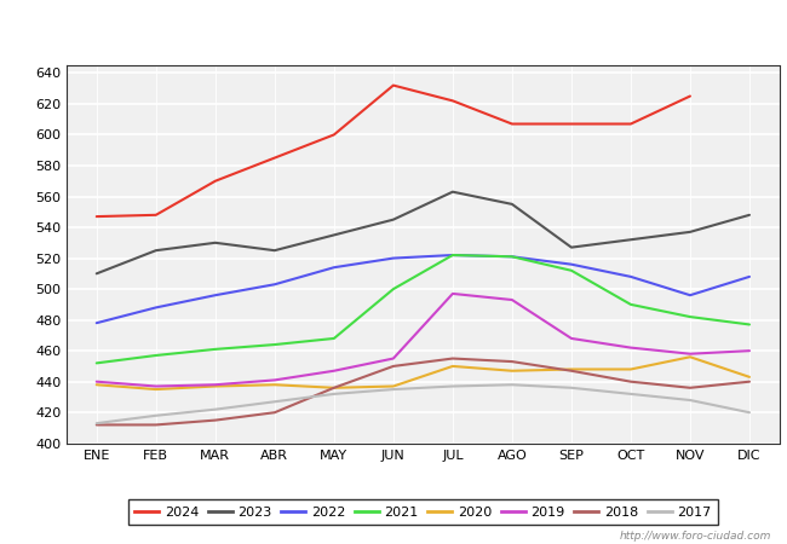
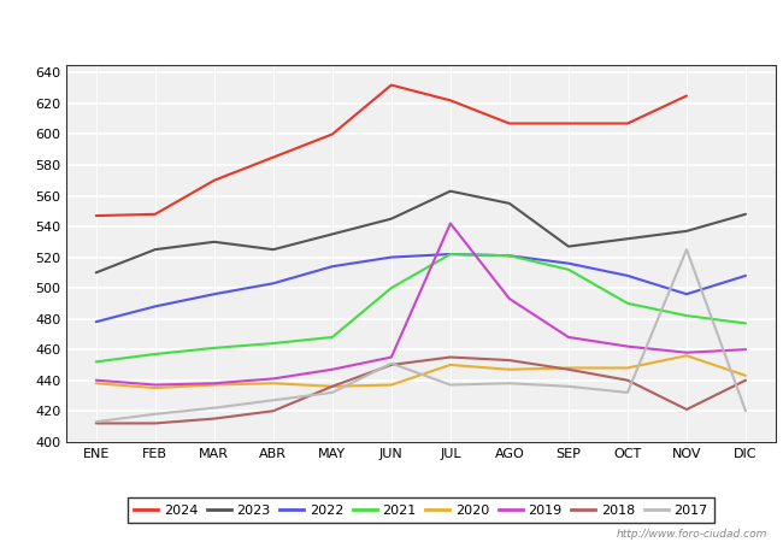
2017/JUN: 435 -> 451
2019/JUL: 497 -> 542
2018/NOV: 436 -> 421
2017/NOV: 428 -> 525
